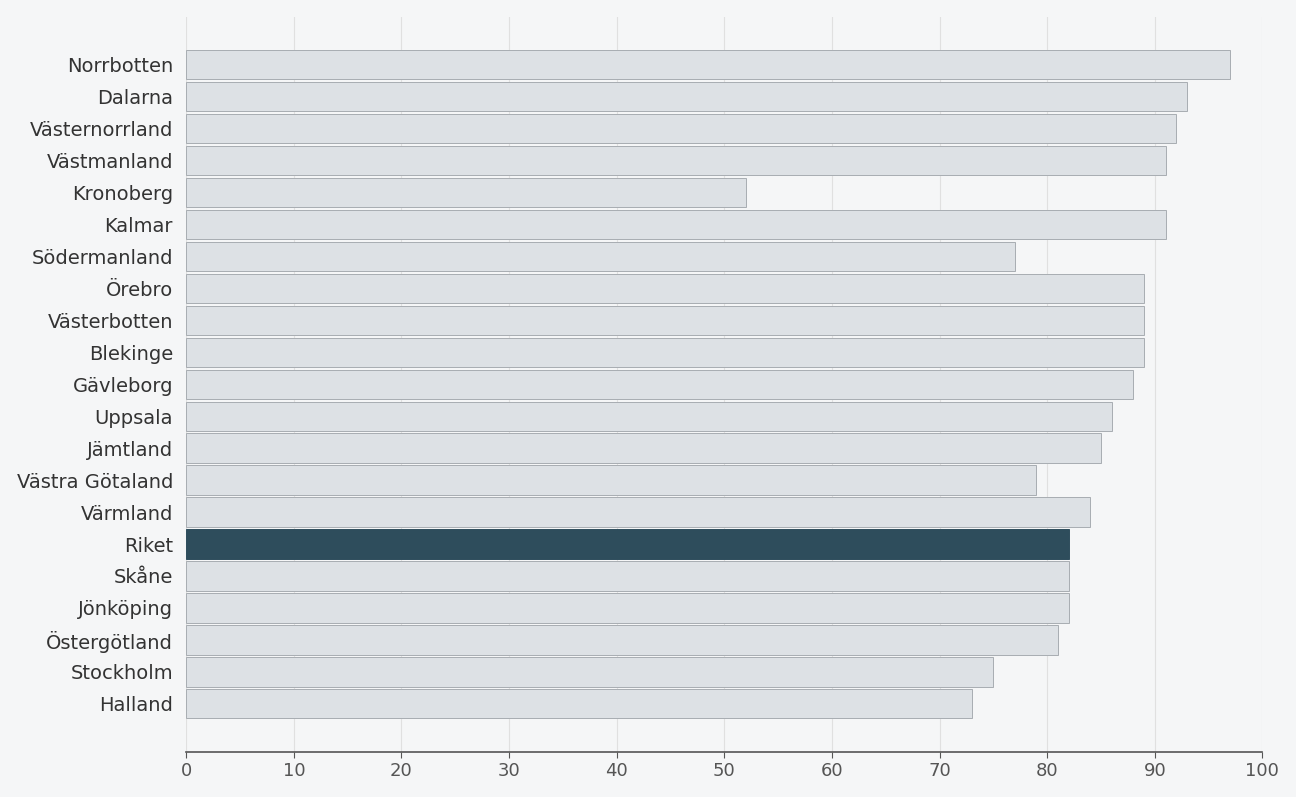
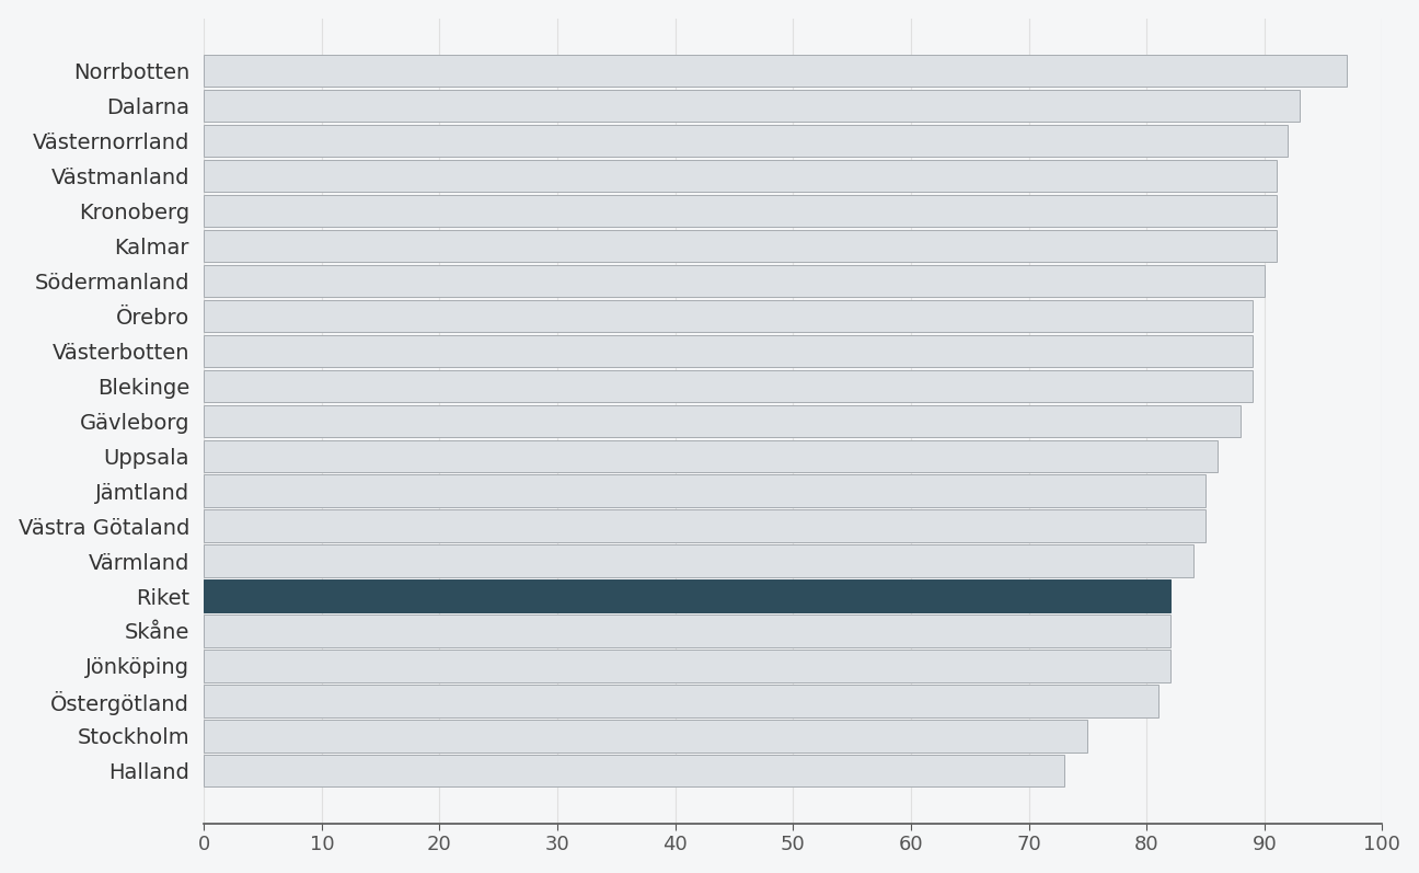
Kronoberg: 52 -> 91
Södermanland: 77 -> 90
Västra Götaland: 79 -> 85
